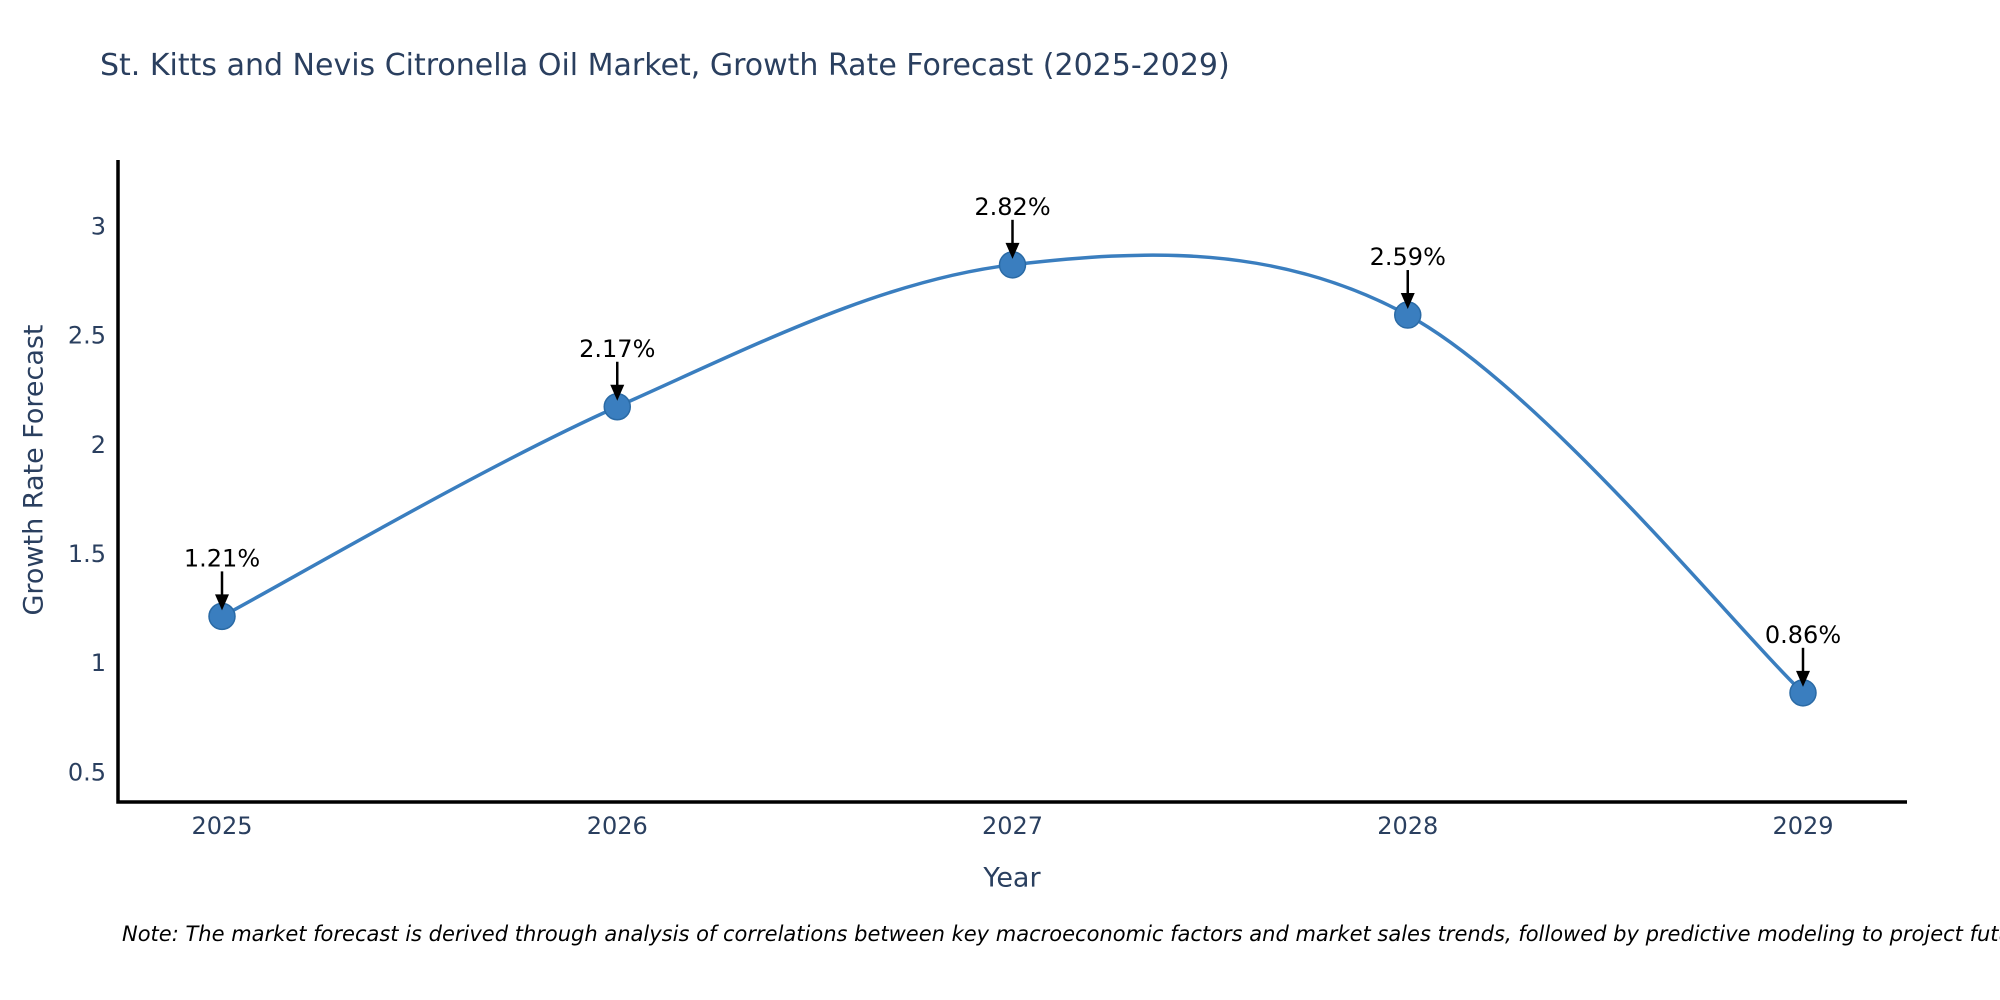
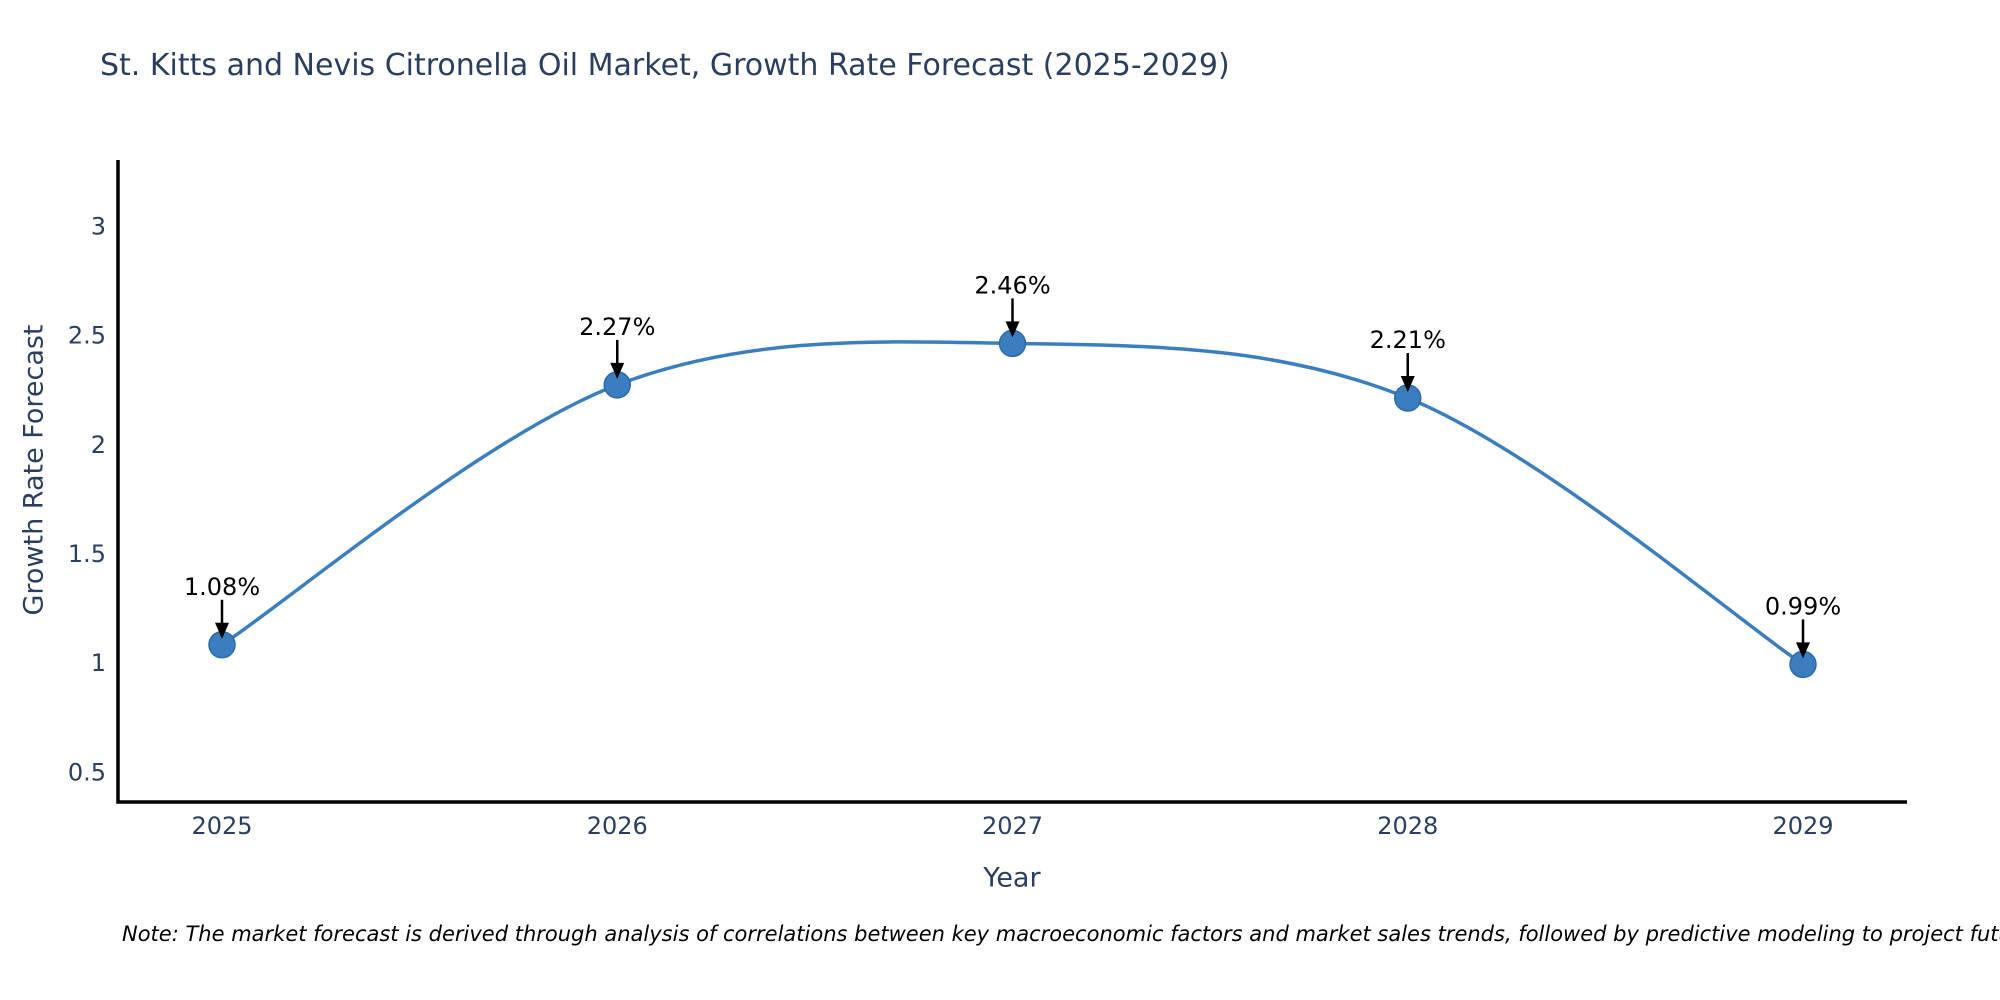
2025: 1.21% -> 1.08%
2026: 2.17% -> 2.27%
2027: 2.82% -> 2.46%
2028: 2.59% -> 2.21%
2029: 0.86% -> 0.99%
